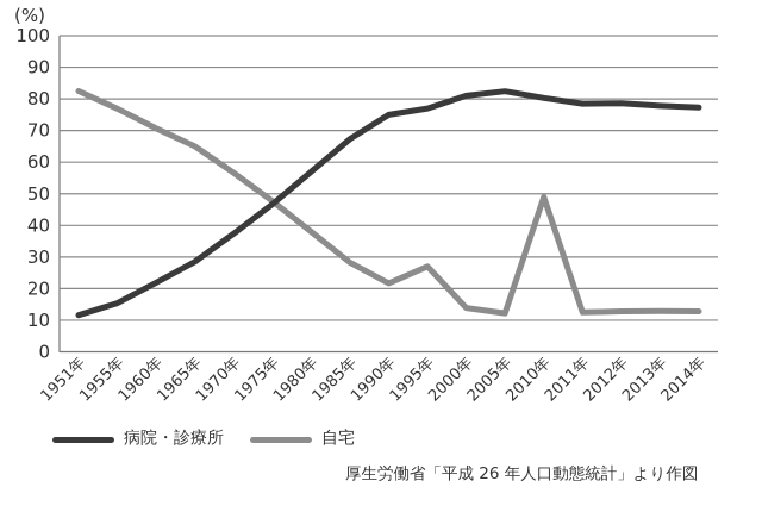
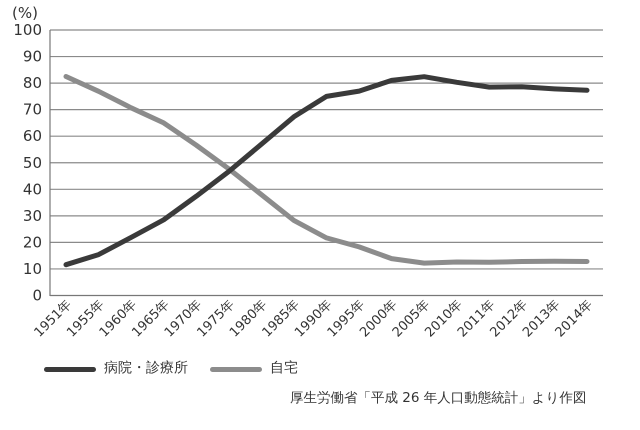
自宅/1995年: 27 -> 18
自宅/2010年: 49 -> 13
